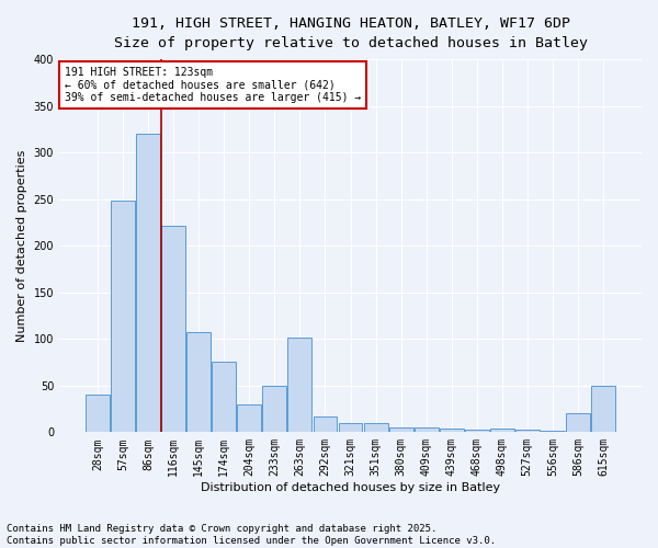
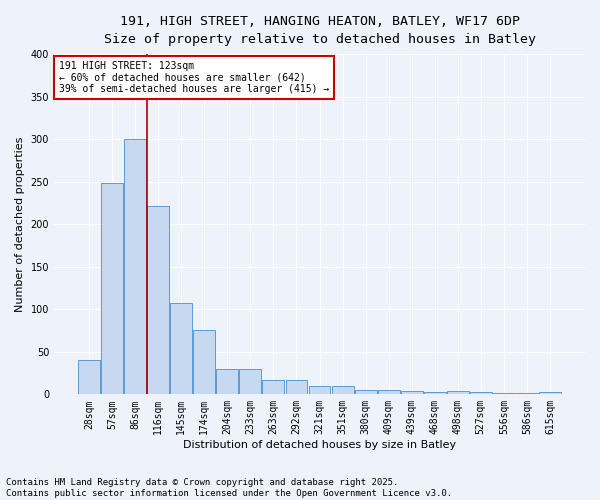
86sqm: 320 -> 300
233sqm: 50 -> 30
263sqm: 102 -> 17
586sqm: 20 -> 1
615sqm: 50 -> 3
